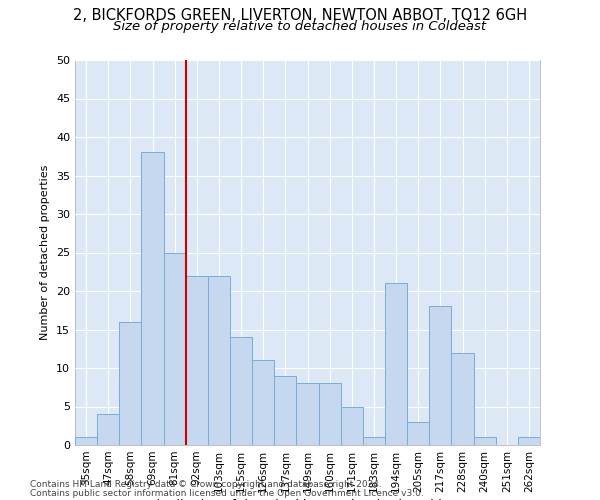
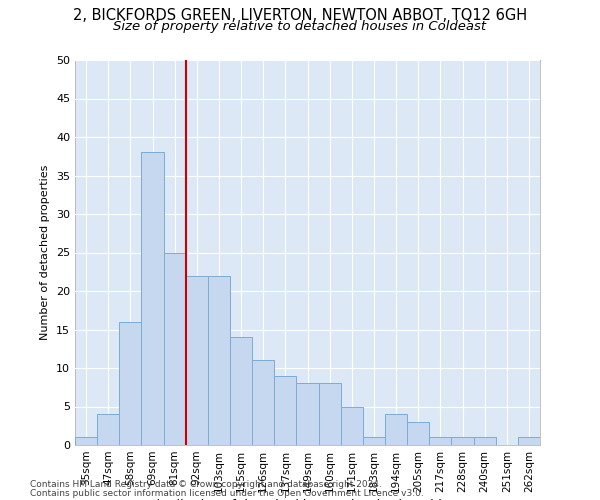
194sqm: 21 -> 4
217sqm: 18 -> 1
228sqm: 12 -> 1
